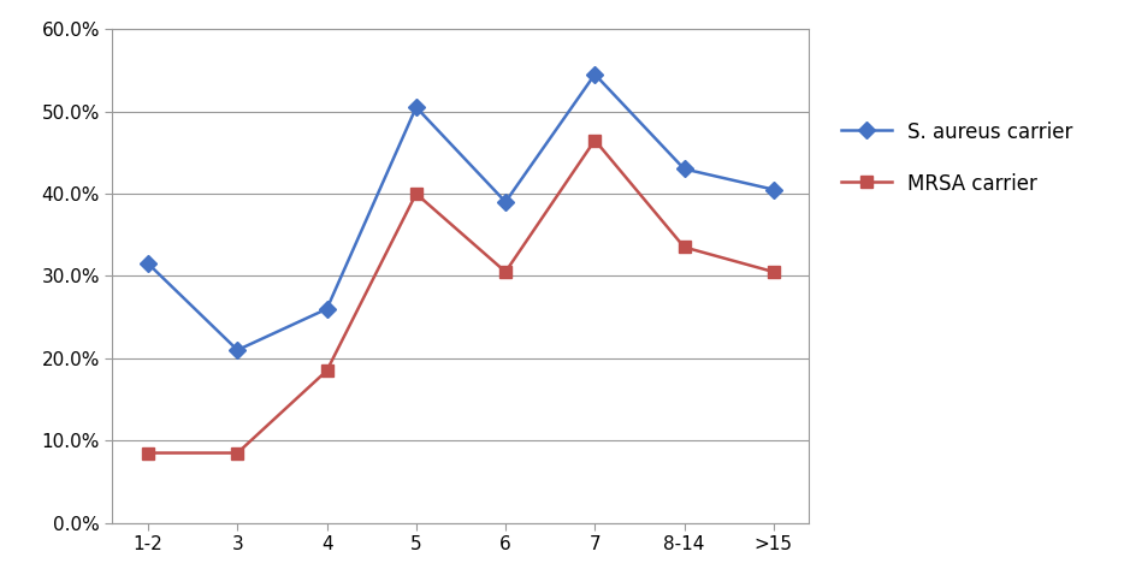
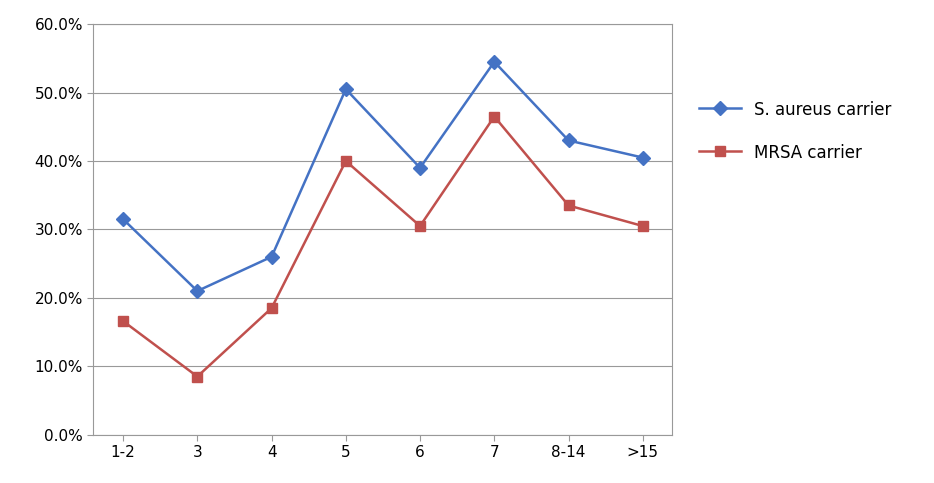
MRSA carrier/1-2: 8.5% -> 16.6%
